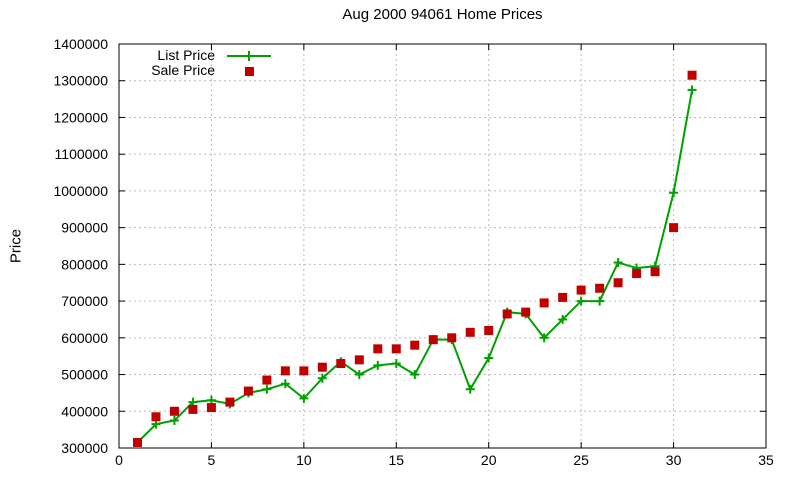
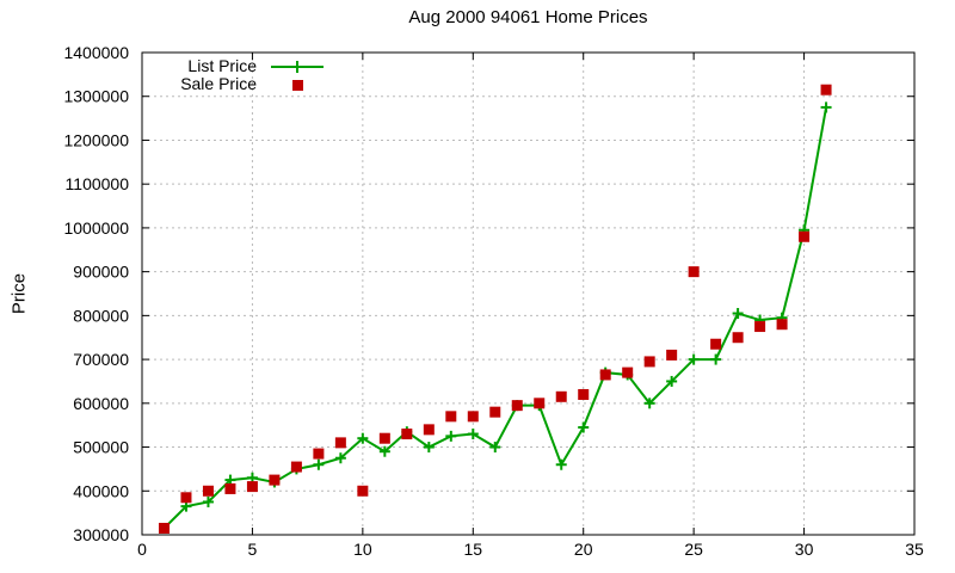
List Price/10: 440000 -> 520000
Sale Price/10: 510000 -> 400000
Sale Price/25: 730000 -> 900000
Sale Price/30: 900000 -> 980000
